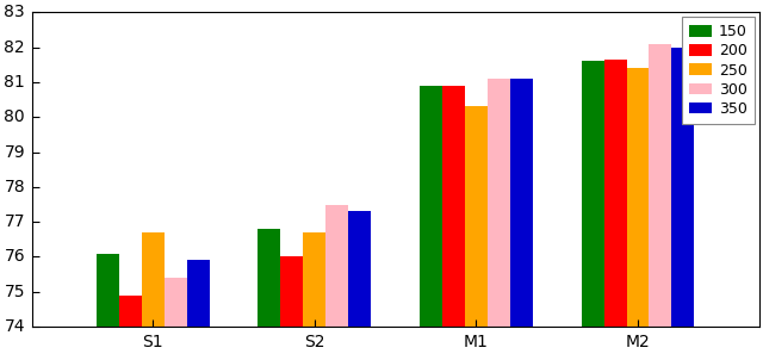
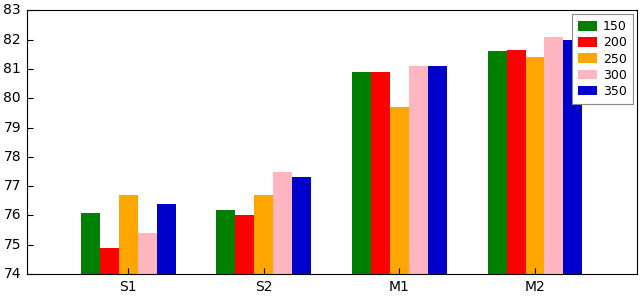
350/S1: 75.9 -> 76.4
150/S2: 76.8 -> 76.2
250/M1: 80.3 -> 79.7
